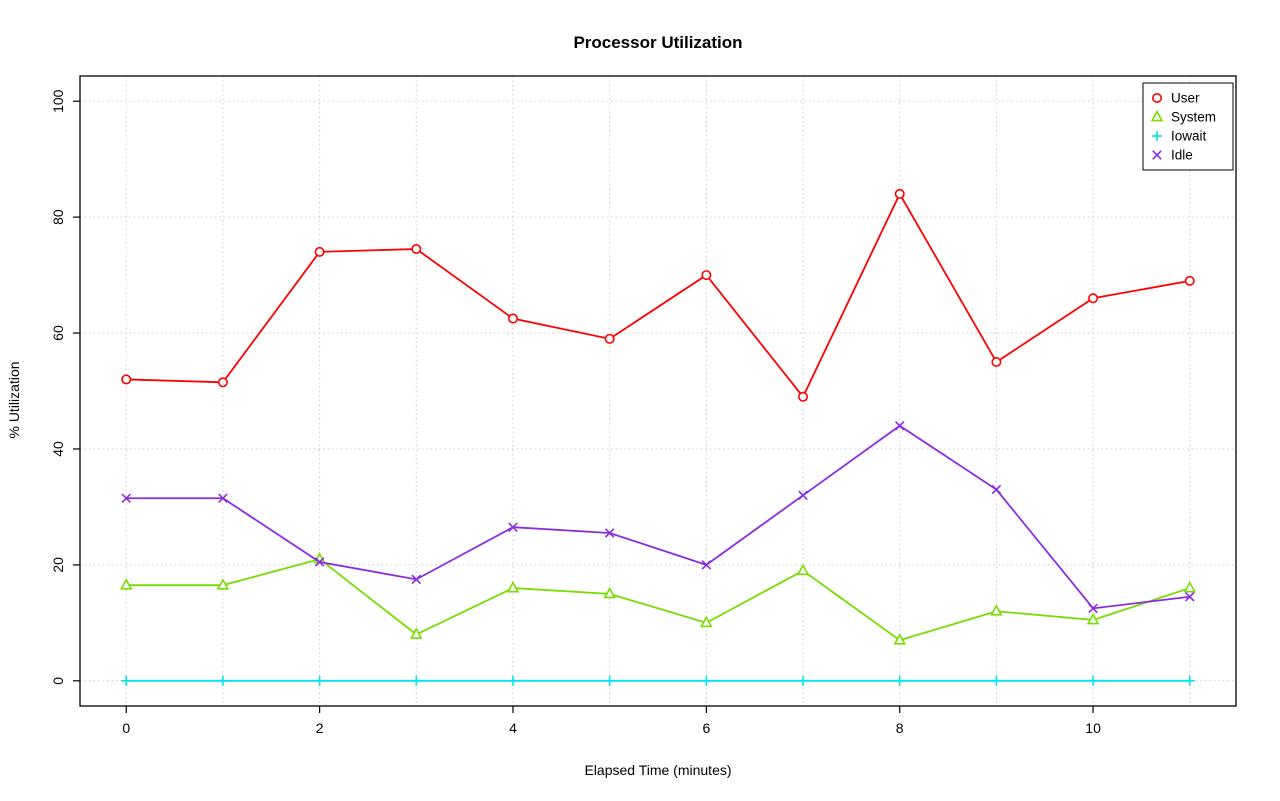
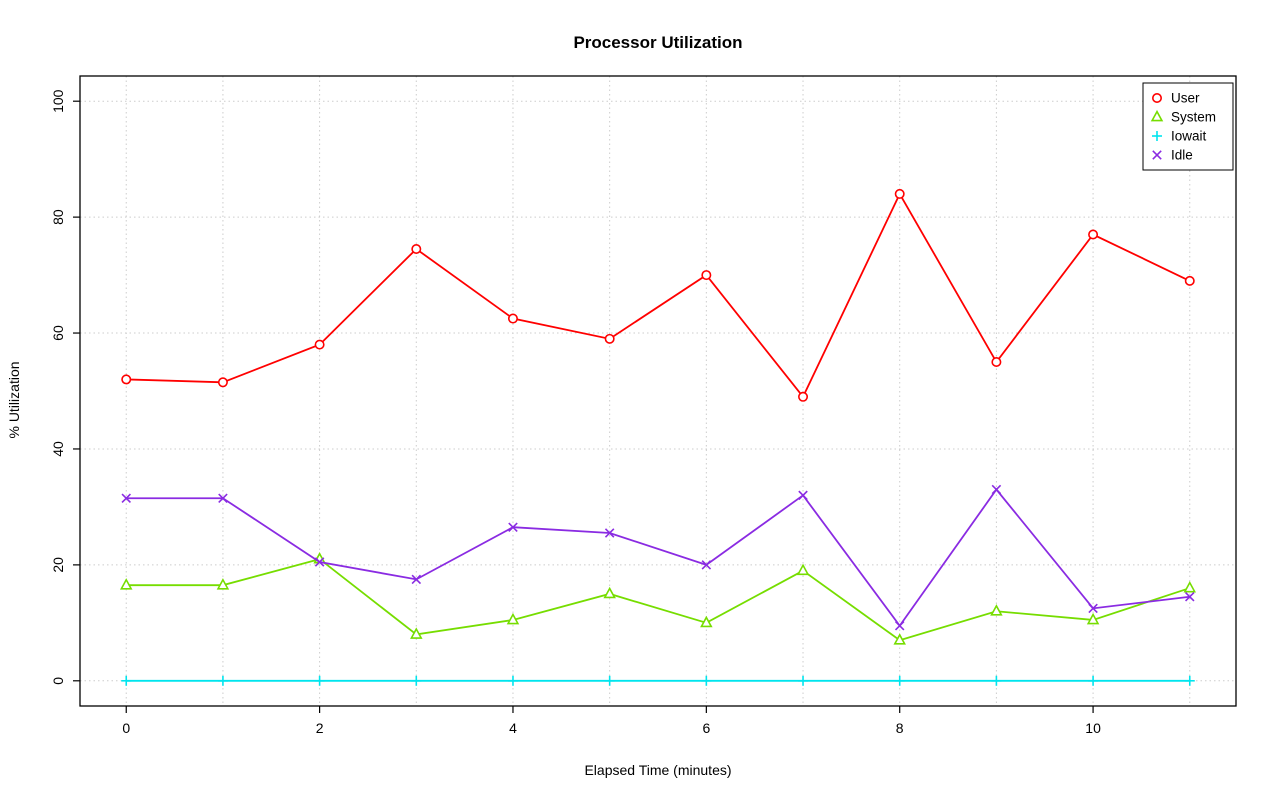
User/2: 74 -> 58
System/4: 16 -> 10
Idle/8: 44 -> 10
User/10: 66 -> 77
